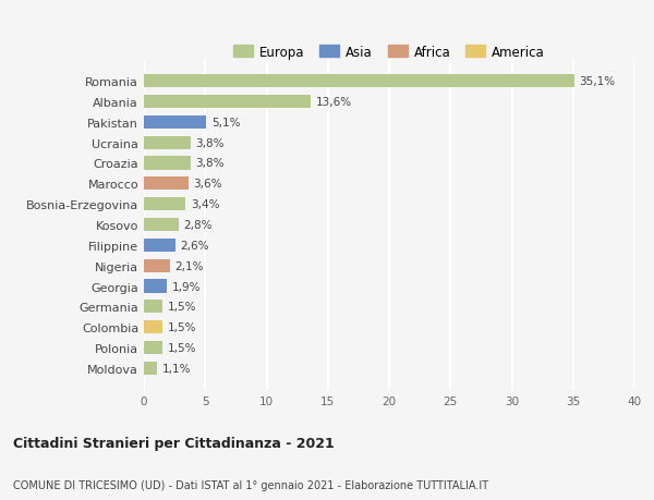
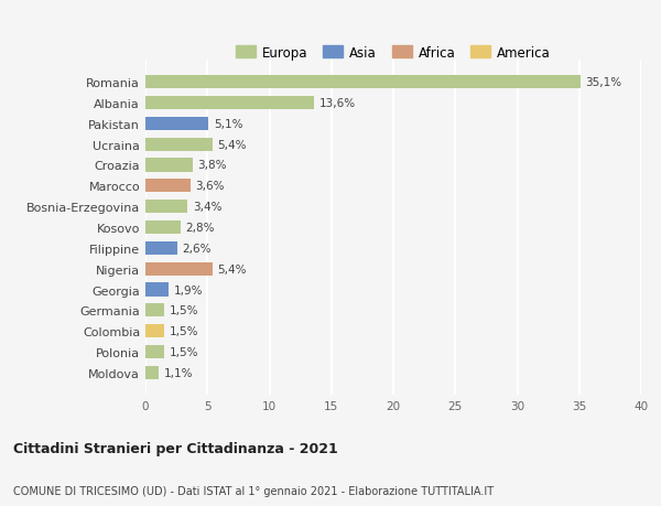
Ucraina: 3,8% -> 5,4%
Nigeria: 2,1% -> 5,4%
